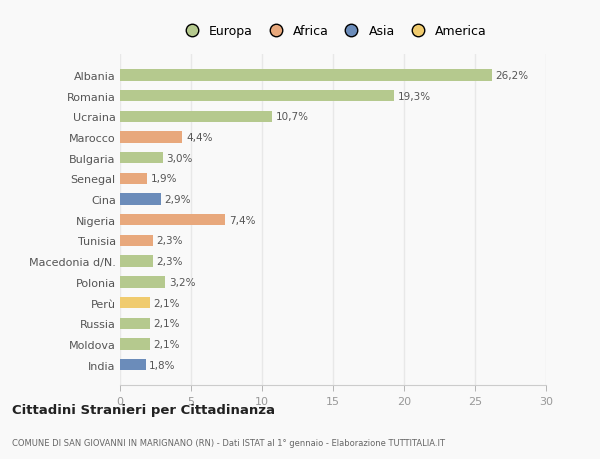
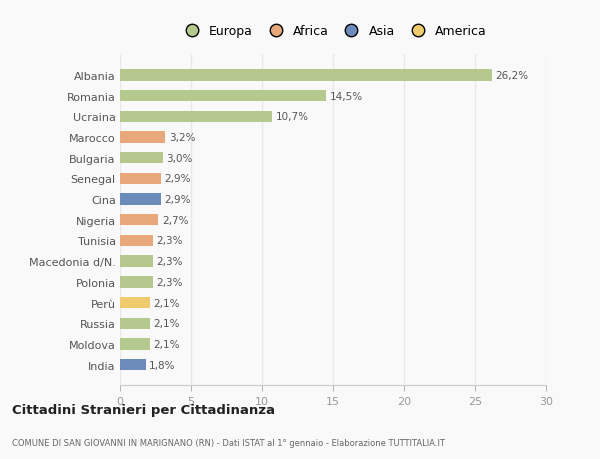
Romania: 19,3% -> 14,5%
Marocco: 4,4% -> 3,2%
Senegal: 1,9% -> 2,9%
Nigeria: 7,4% -> 2,7%
Polonia: 3,2% -> 2,3%
